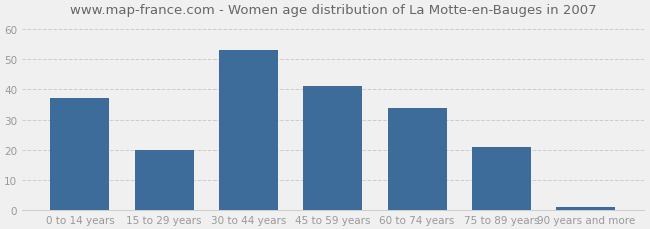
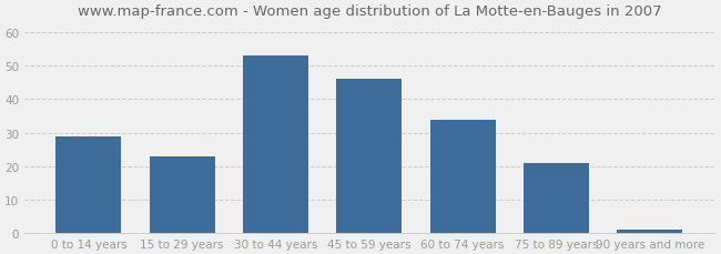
0 to 14 years: 37 -> 29
15 to 29 years: 20 -> 23
45 to 59 years: 41 -> 46
